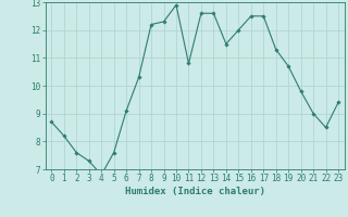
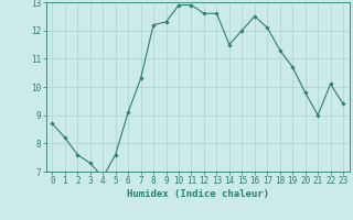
11: 10.8 -> 12.9
17: 12.5 -> 12.1
22: 8.5 -> 10.1
